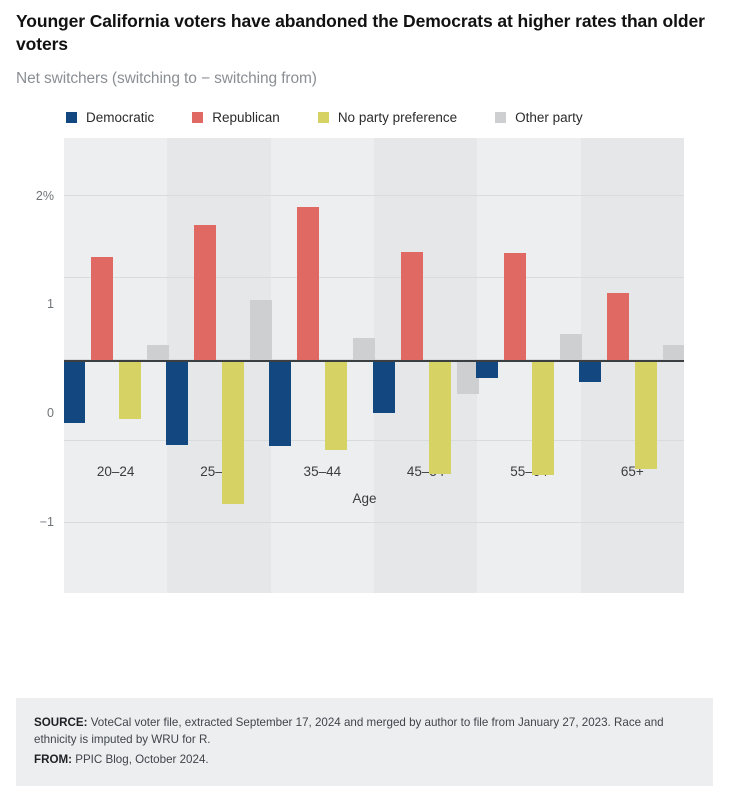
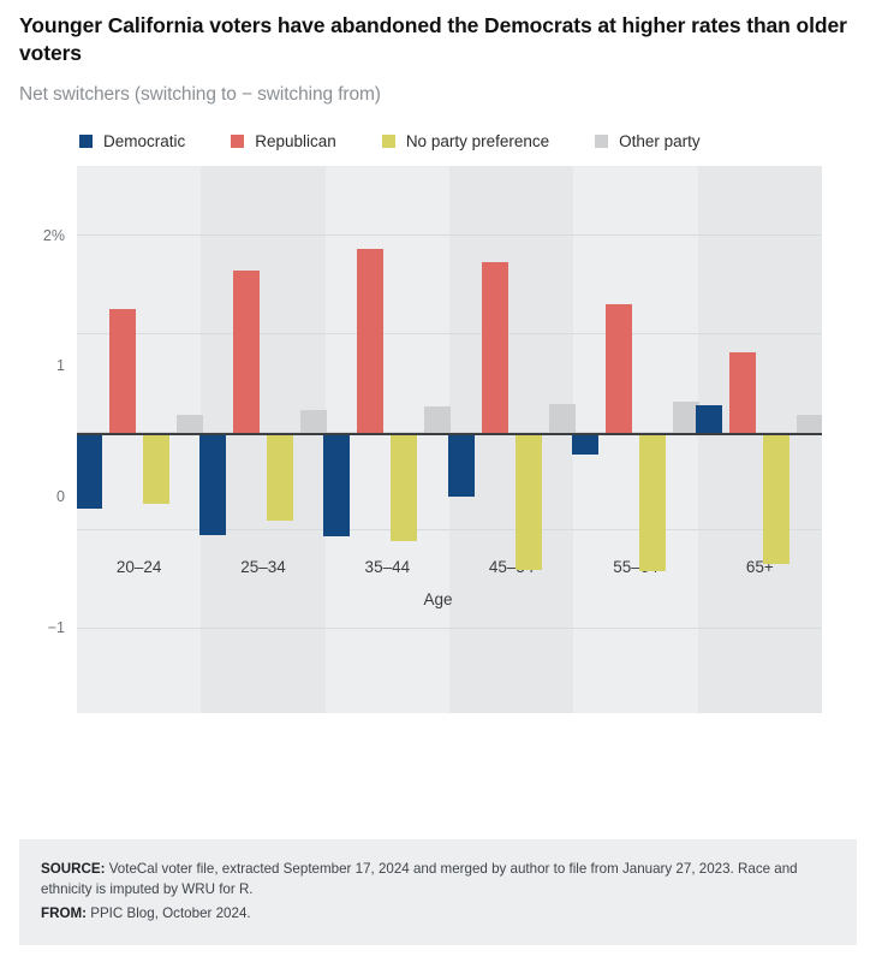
No party preference/25–34: -0.84% -> -0.18%
Other party/25–34: 1.04% -> 0.66%
Republican/45–54: 1.48% -> 1.80%
Other party/45–54: 0.18% -> 0.71%
Democratic/65+: 0.29% -> 0.70%
